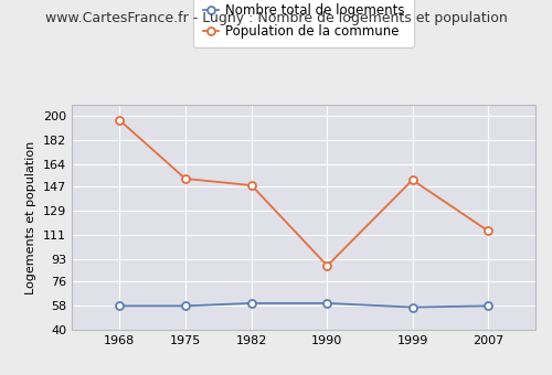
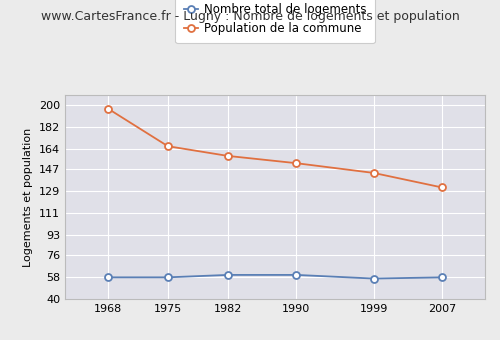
Population de la commune/1975: 153 -> 166
Population de la commune/1982: 148 -> 158
Population de la commune/1990: 88 -> 152
Population de la commune/1999: 152 -> 144
Population de la commune/2007: 114 -> 132
